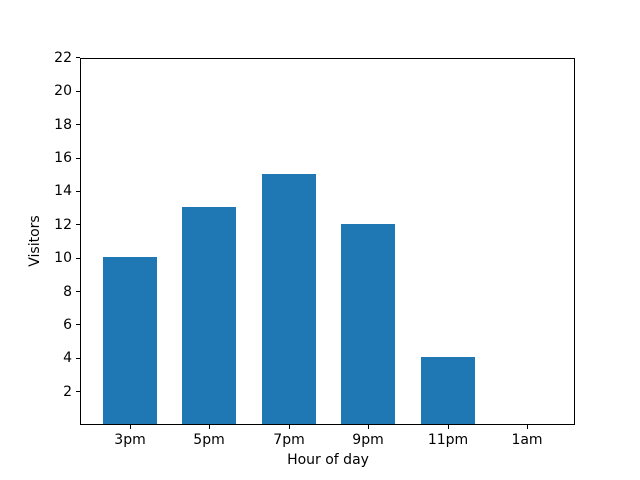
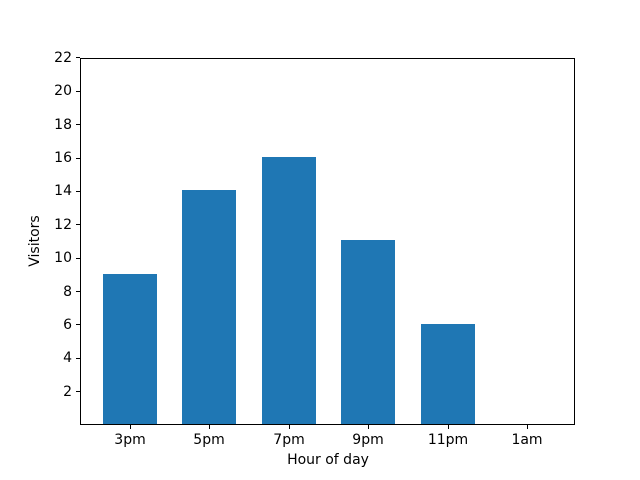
3pm: 10 -> 9
5pm: 13 -> 14
7pm: 15 -> 16
9pm: 12 -> 11
11pm: 4 -> 6
